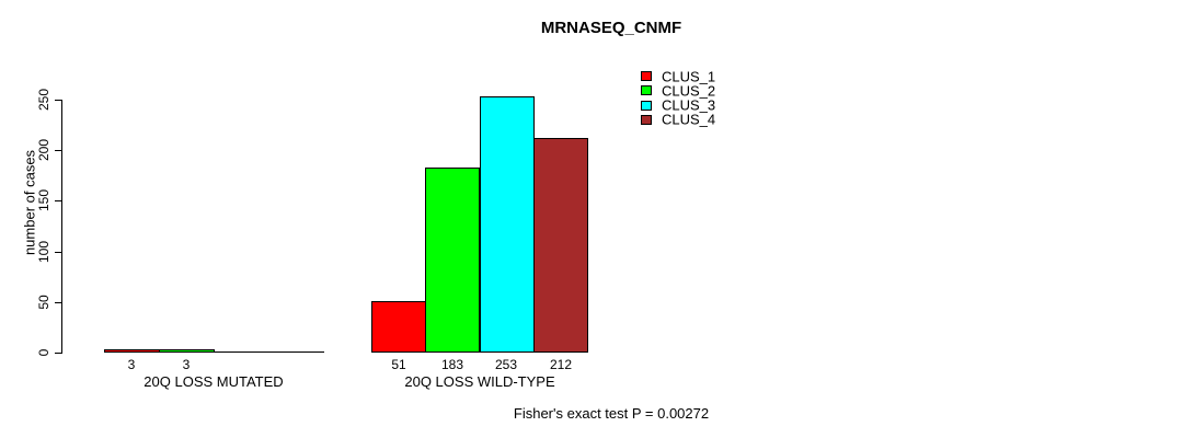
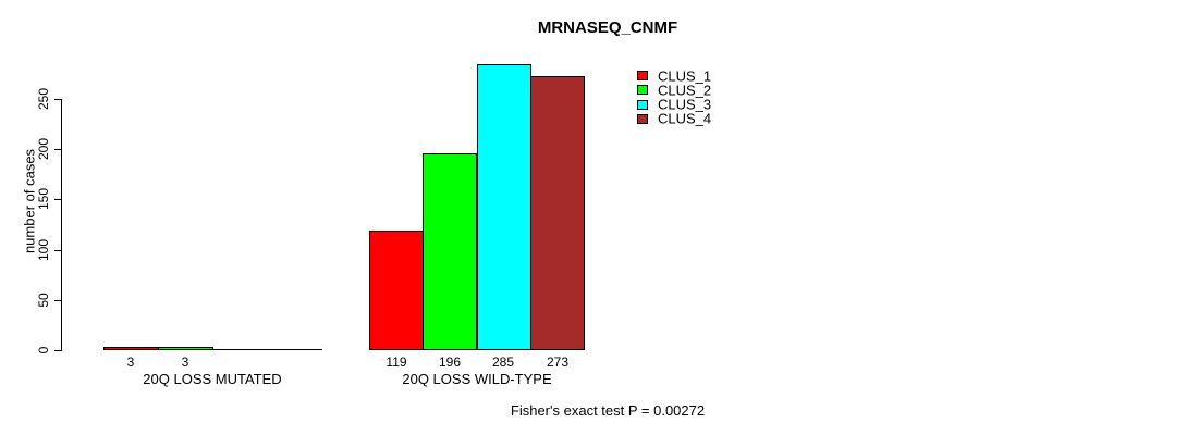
CLUS_1/20Q LOSS WILD-TYPE: 51 -> 119
CLUS_2/20Q LOSS WILD-TYPE: 183 -> 196
CLUS_3/20Q LOSS WILD-TYPE: 253 -> 285
CLUS_4/20Q LOSS WILD-TYPE: 212 -> 273
